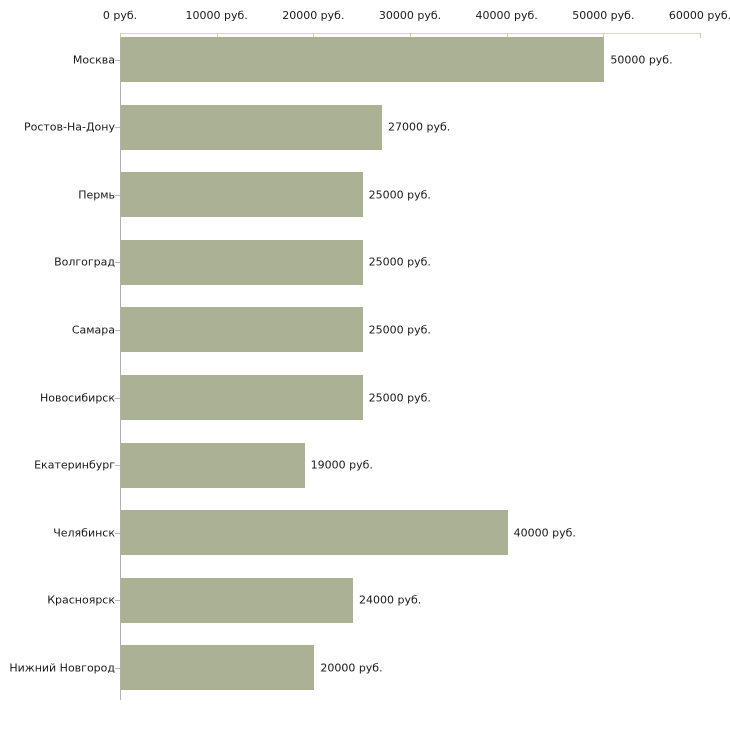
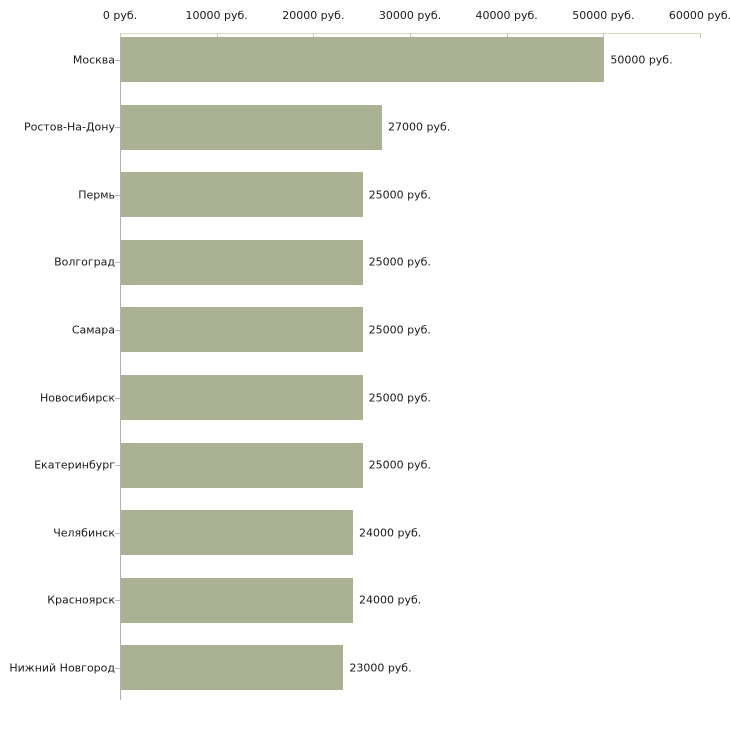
Екатеринбург: 19000 -> 25000
Челябинск: 40000 -> 24000
Нижний Новгород: 20000 -> 23000
